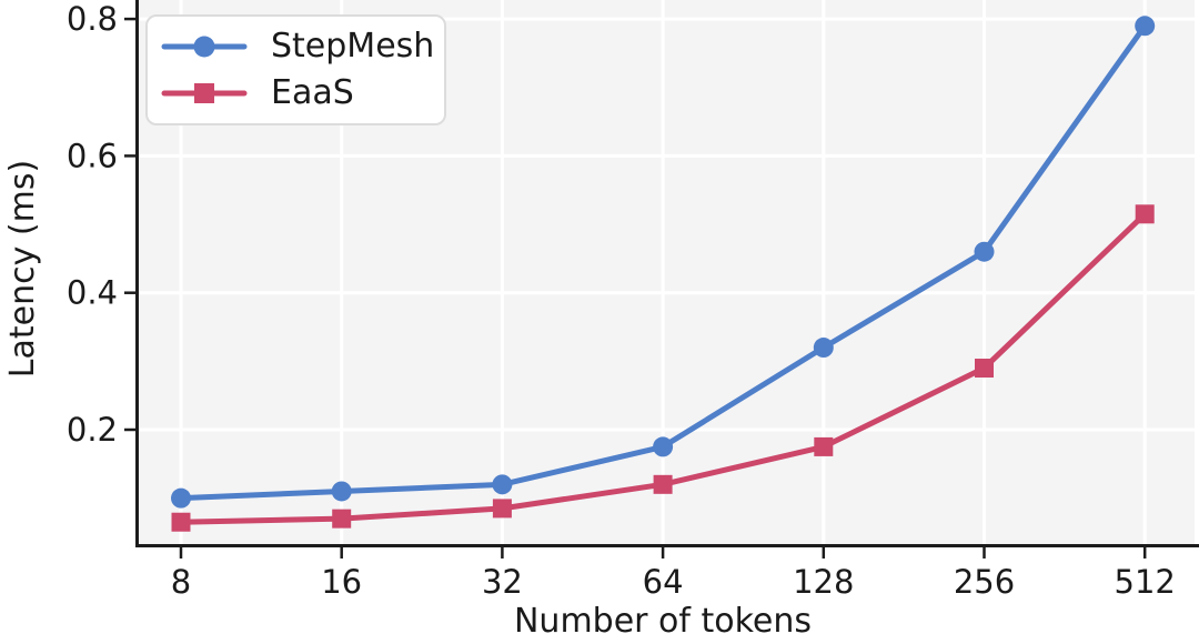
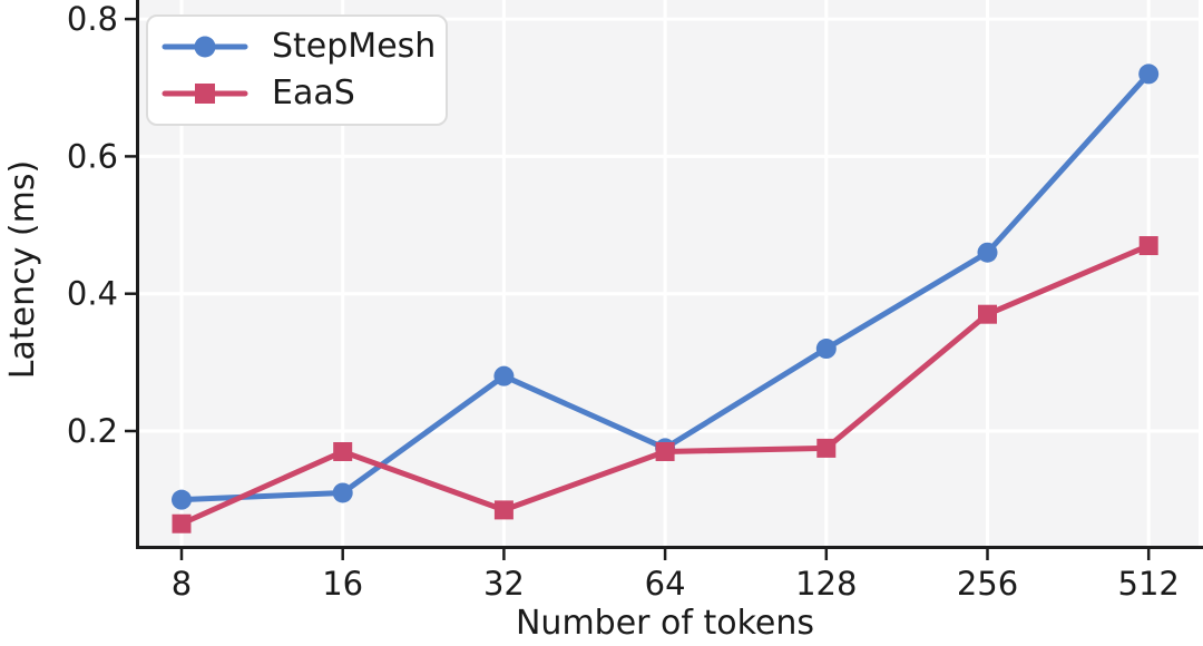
EaaS/16: 0.07 -> 0.17
StepMesh/32: 0.12 -> 0.28
EaaS/64: 0.12 -> 0.17
EaaS/256: 0.29 -> 0.37
StepMesh/512: 0.79 -> 0.72
EaaS/512: 0.52 -> 0.47
